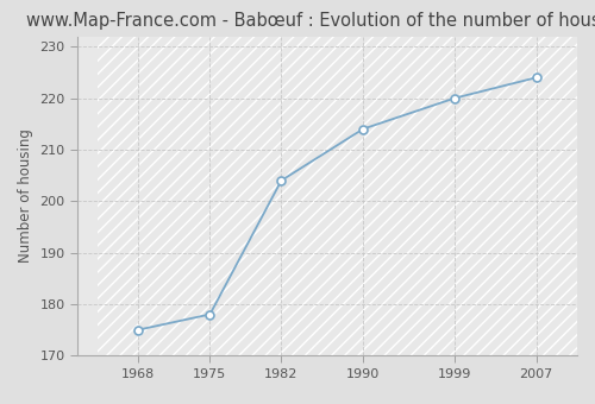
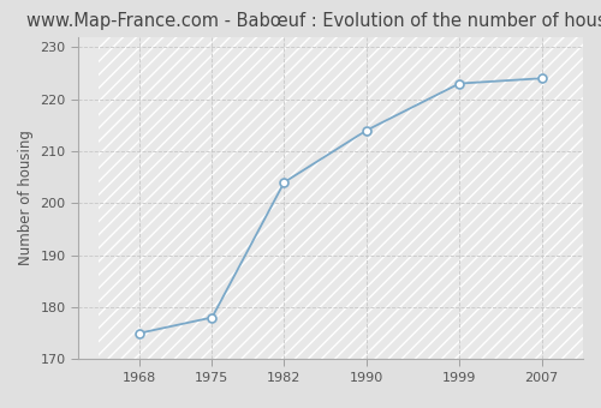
1999: 220 -> 223
